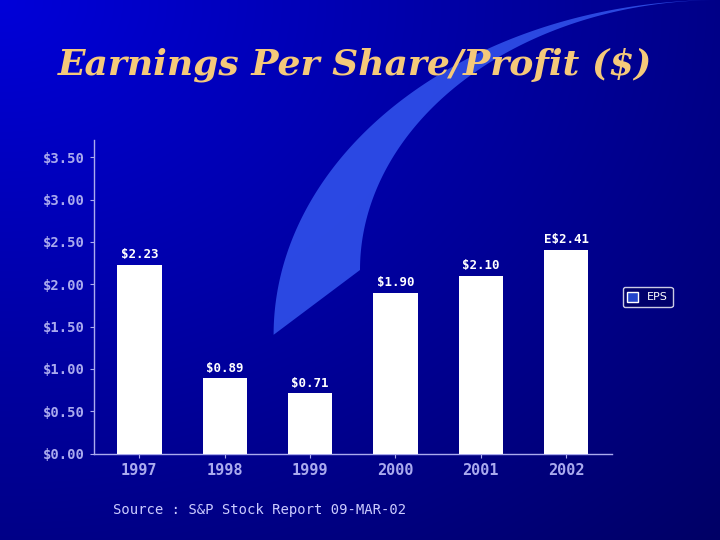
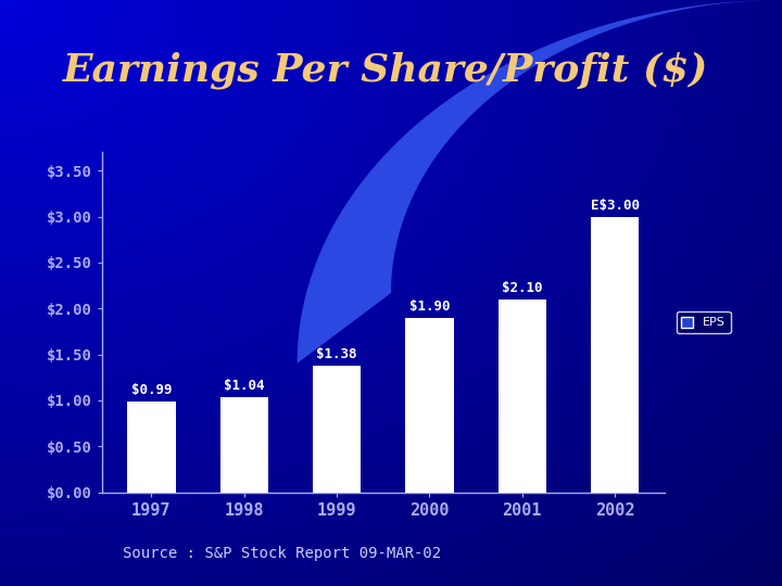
1997: $2.23 -> $0.99
1998: $0.89 -> $1.04
1999: $0.71 -> $1.38
2002: E$2.41 -> E$3.00
